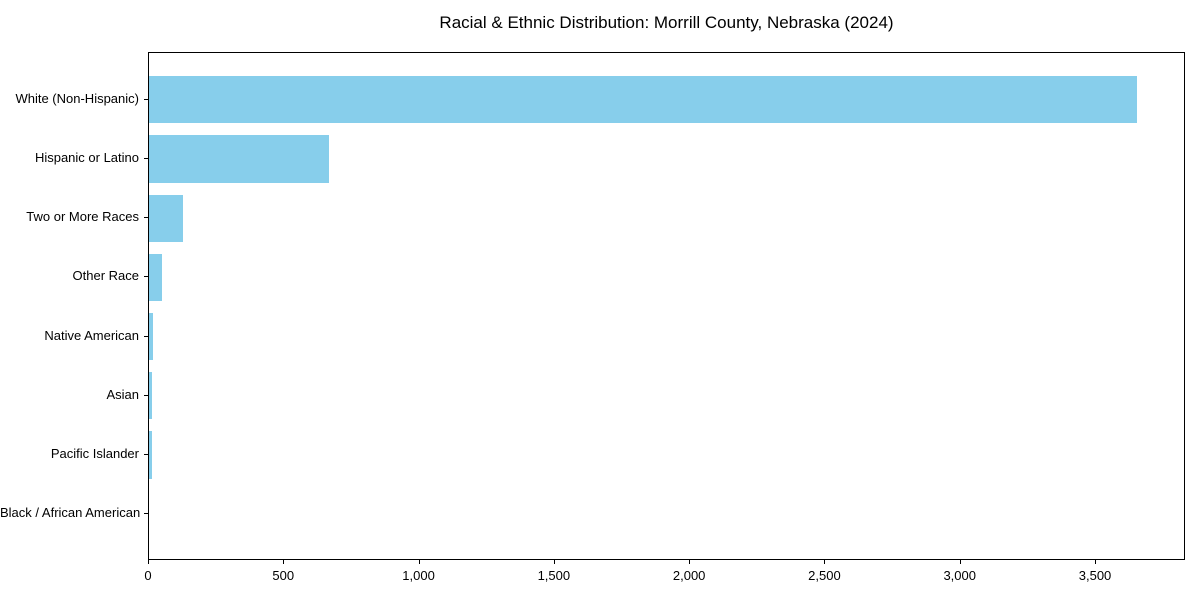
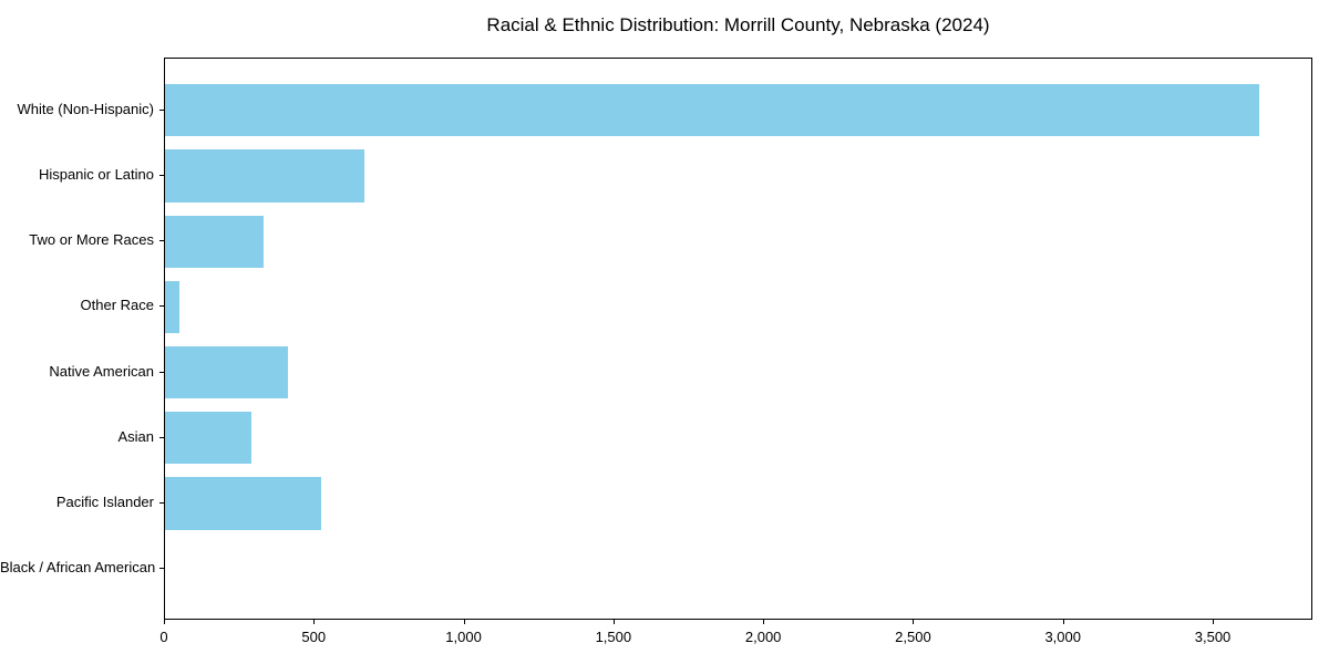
Two or More Races: 120 -> 330
Native American: 20 -> 410
Asian: 10 -> 290
Pacific Islander: 10 -> 520
